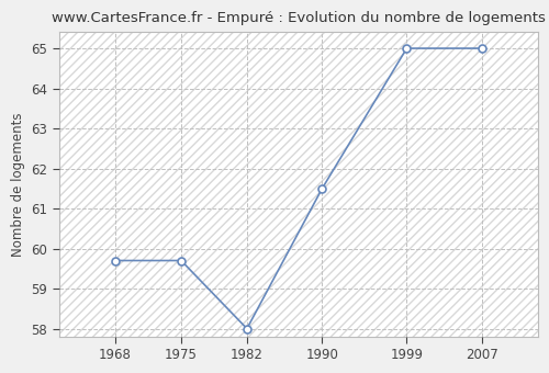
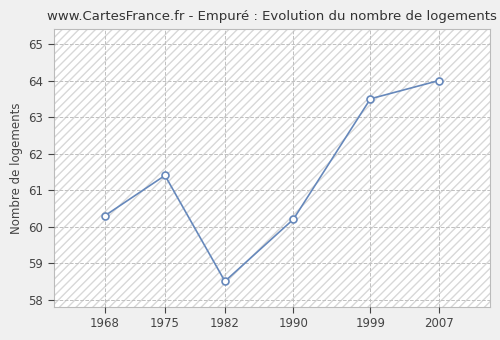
1968: 59.7 -> 60.3
1975: 59.7 -> 61.4
1982: 58.0 -> 58.5
1990: 61.5 -> 60.2
1999: 65.0 -> 63.5
2007: 65.0 -> 64.0
